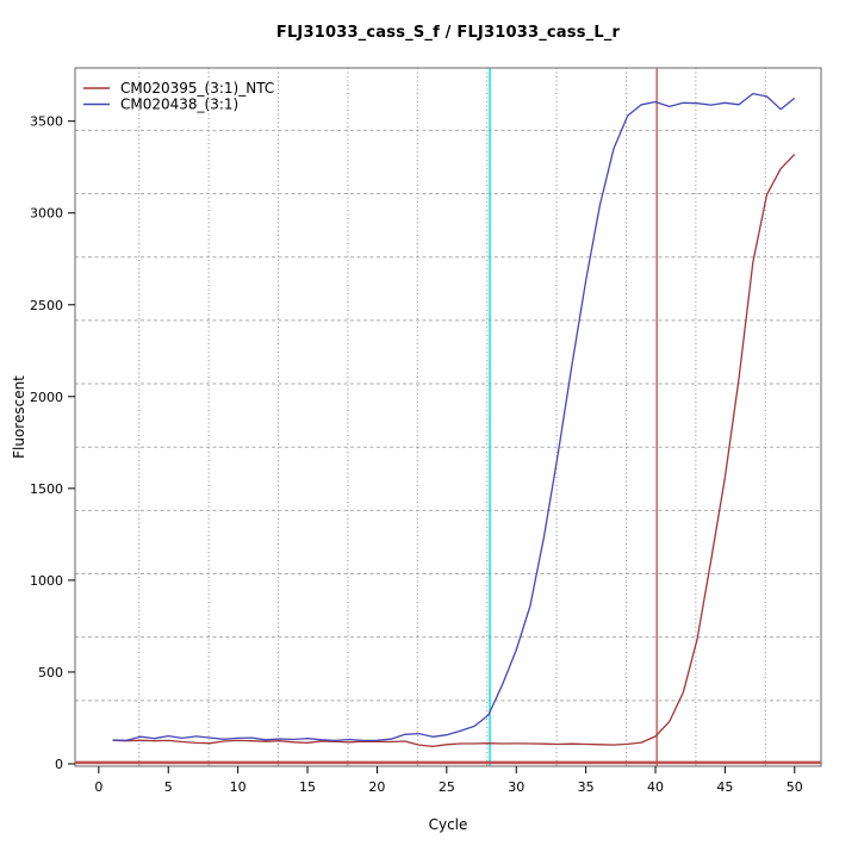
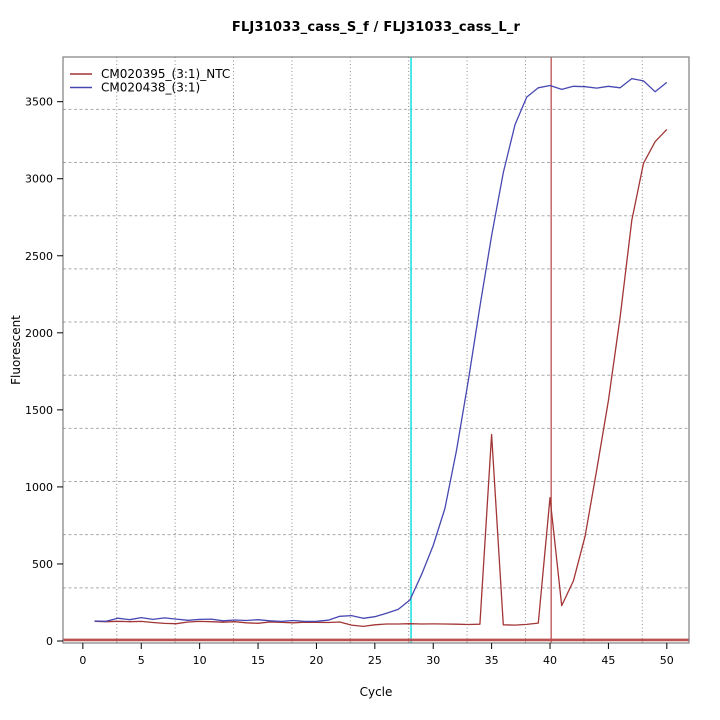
CM020395_(3:1)_NTC/35: 110 -> 1340
CM020395_(3:1)_NTC/40: 150 -> 930
